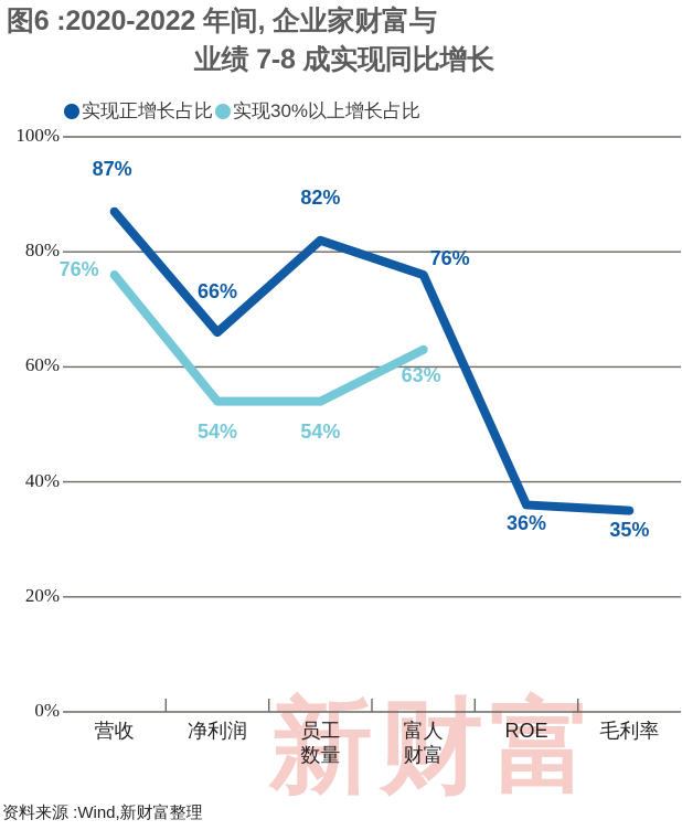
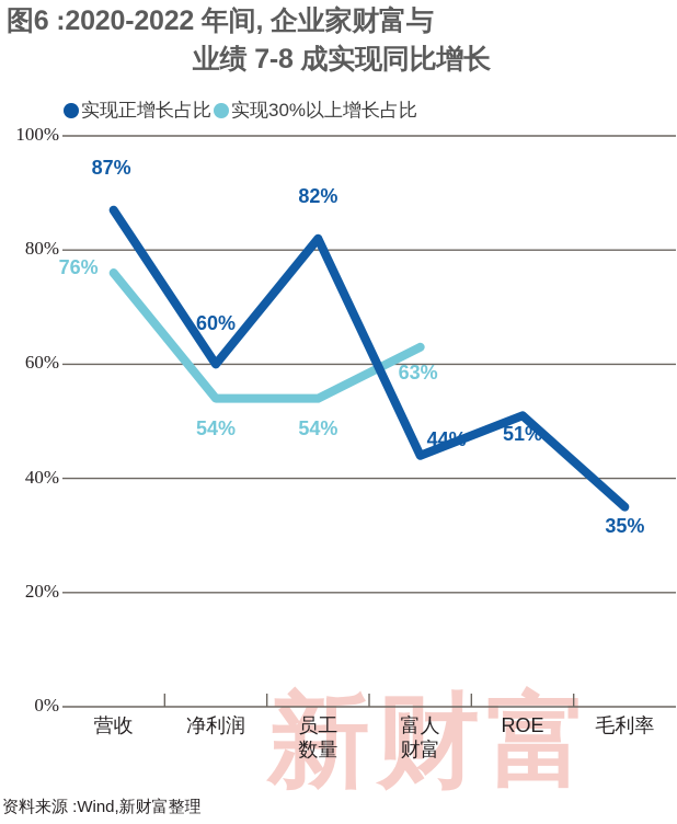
实现正增长占比/净利润: 66% -> 60%
实现正增长占比/富人 财富: 76% -> 44%
实现正增长占比/ROE: 36% -> 51%
